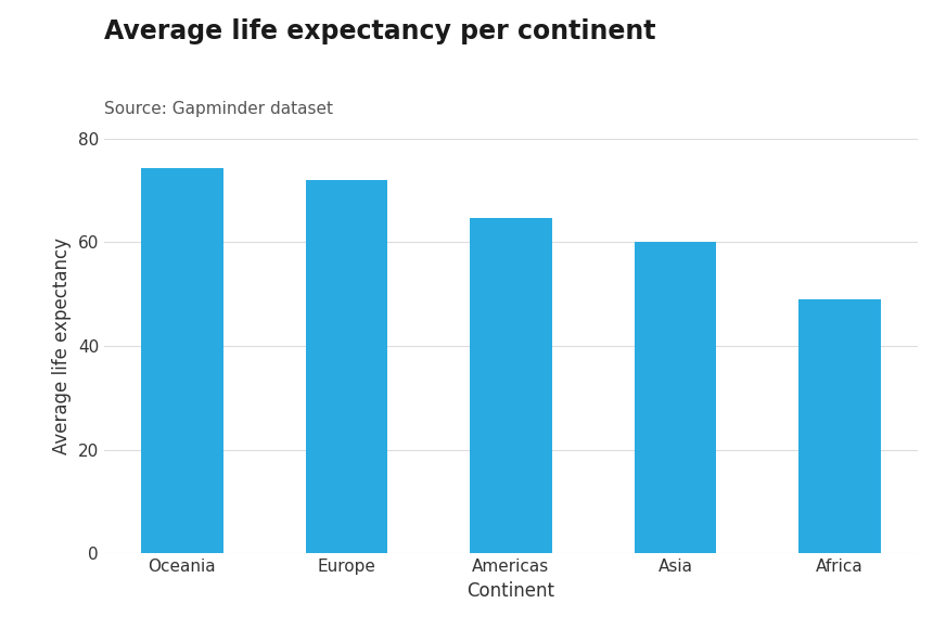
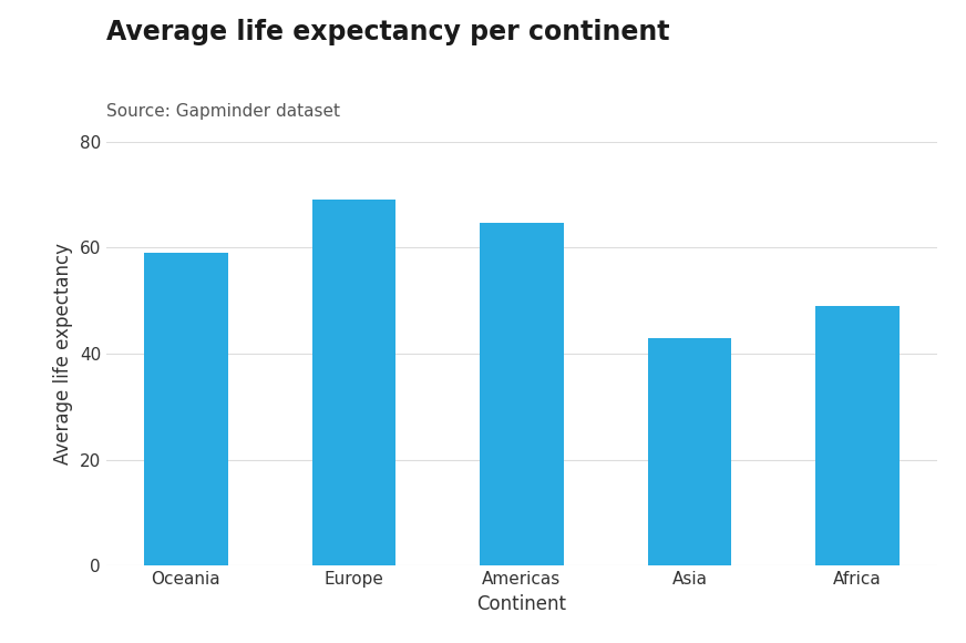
Oceania: 74.2 -> 59.0
Europe: 71.9 -> 69.0
Asia: 60.1 -> 43.0
